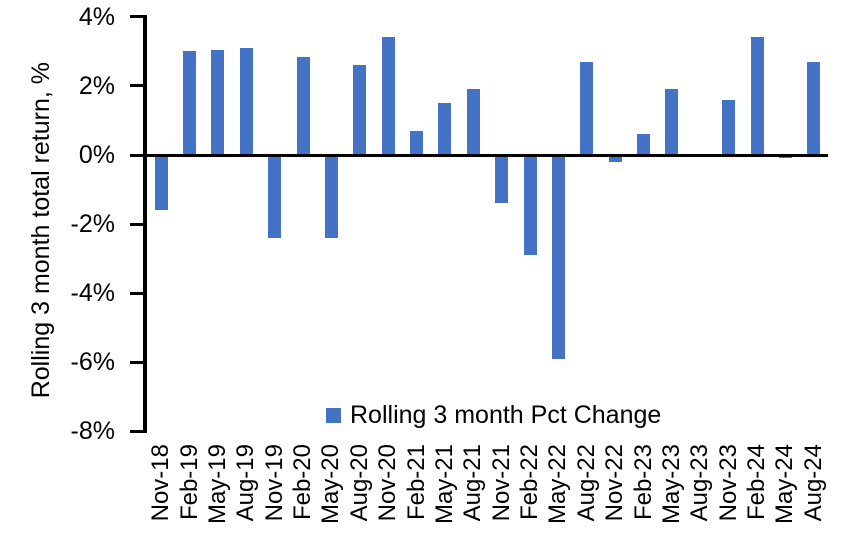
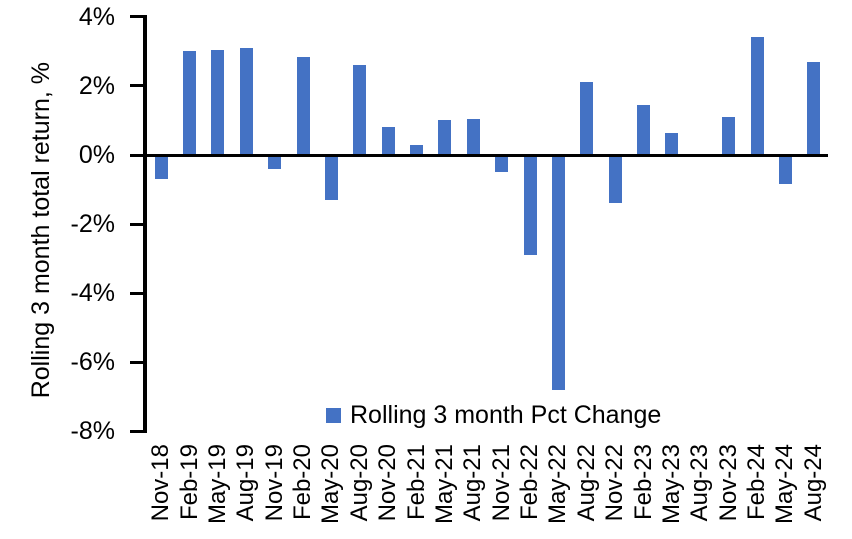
Nov-18: -1.6% -> -0.7%
Nov-19: -2.4% -> -0.4%
May-20: -2.4% -> -1.3%
Nov-20: 3.4% -> 0.8%
Feb-21: 0.7% -> 0.3%
May-21: 1.5% -> 1.0%
Aug-21: 1.9% -> 1.1%
Nov-21: -1.4% -> -0.5%
May-22: -5.9% -> -6.8%
Aug-22: 2.7% -> 2.1%
Nov-22: -0.2% -> -1.4%
Feb-23: 0.6% -> 1.4%
May-23: 1.9% -> 0.7%
Nov-23: 1.6% -> 1.1%
May-24: -0.1% -> -0.8%
